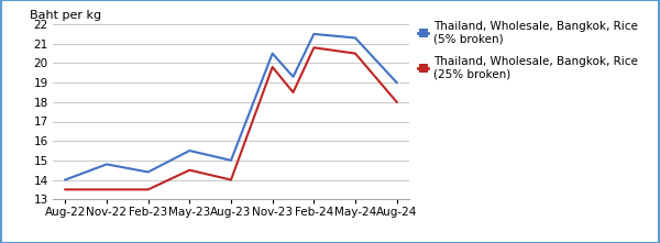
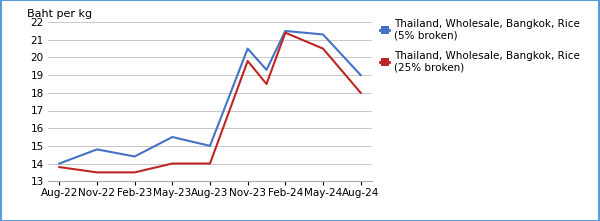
Thailand, Wholesale, Bangkok, Rice (25% broken)/Aug-22: 13.5 -> 13.8
Thailand, Wholesale, Bangkok, Rice (25% broken)/May-23: 14.5 -> 14.0
Thailand, Wholesale, Bangkok, Rice (25% broken)/Feb-24: 20.8 -> 21.4
